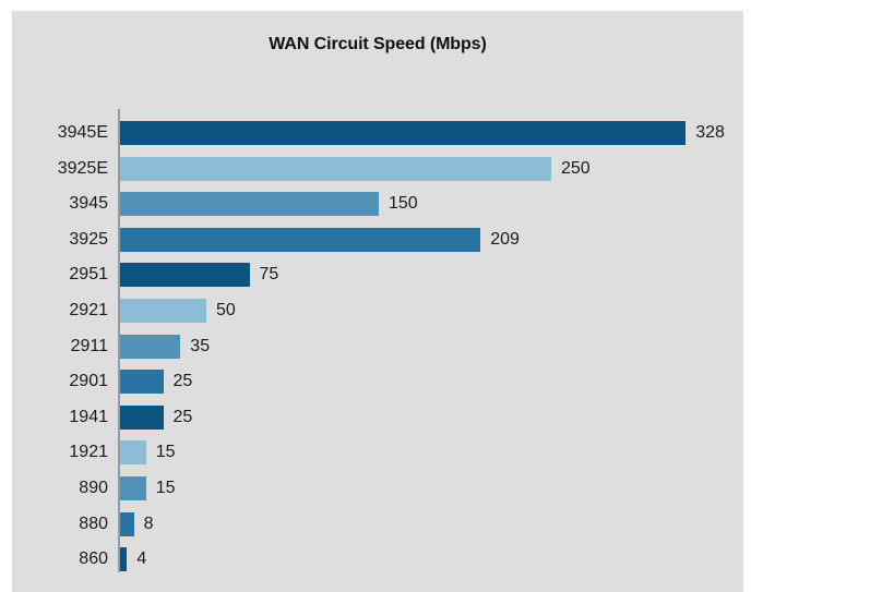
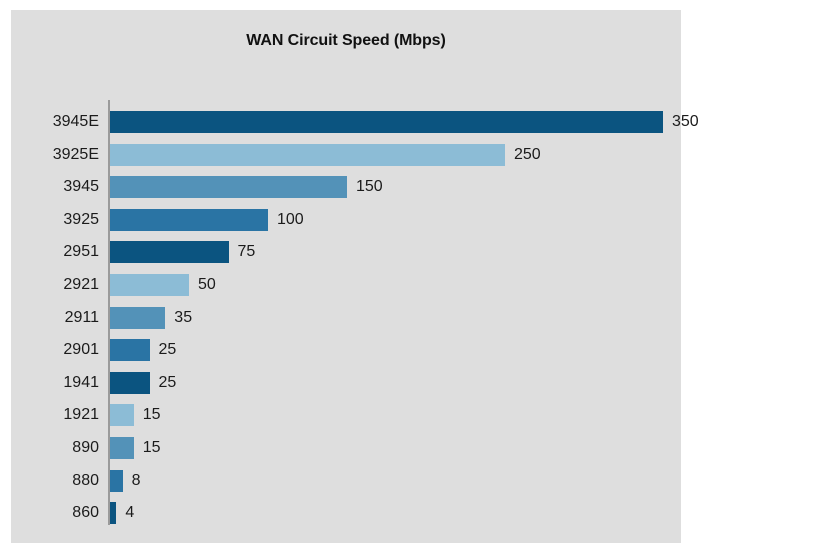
3945E: 328 -> 350
3925: 209 -> 100
